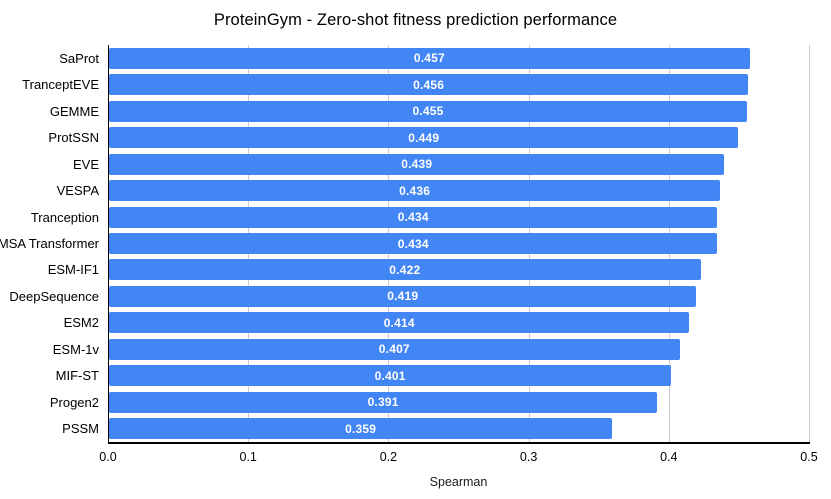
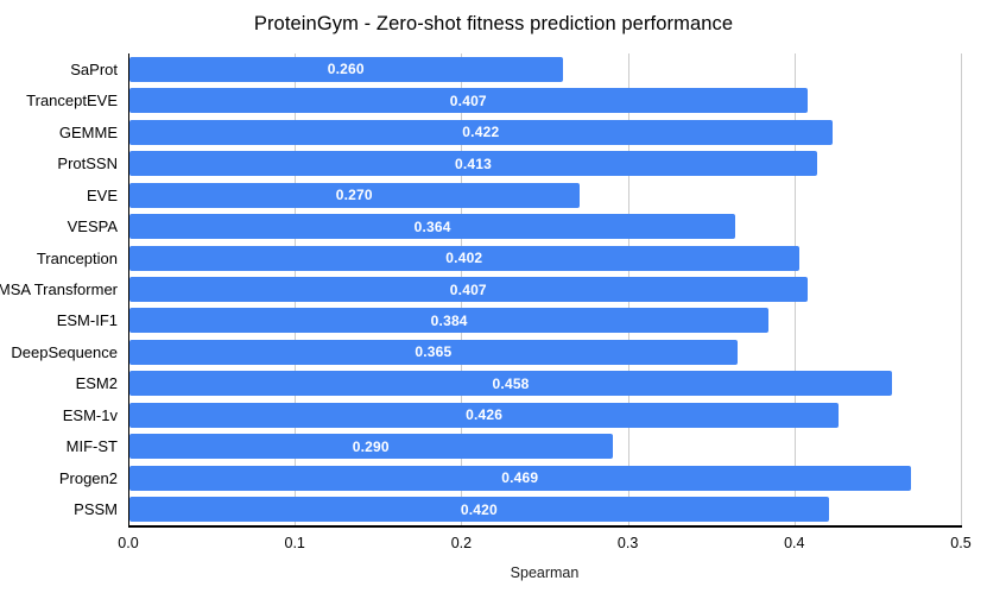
SaProt: 0.457 -> 0.260
TranceptEVE: 0.456 -> 0.407
GEMME: 0.455 -> 0.422
ProtSSN: 0.449 -> 0.413
EVE: 0.439 -> 0.270
VESPA: 0.436 -> 0.364
Tranception: 0.434 -> 0.402
MSA Transformer: 0.434 -> 0.407
ESM-IF1: 0.422 -> 0.384
DeepSequence: 0.419 -> 0.365
ESM2: 0.414 -> 0.458
ESM-1v: 0.407 -> 0.426
MIF-ST: 0.401 -> 0.290
Progen2: 0.391 -> 0.469
PSSM: 0.359 -> 0.420
